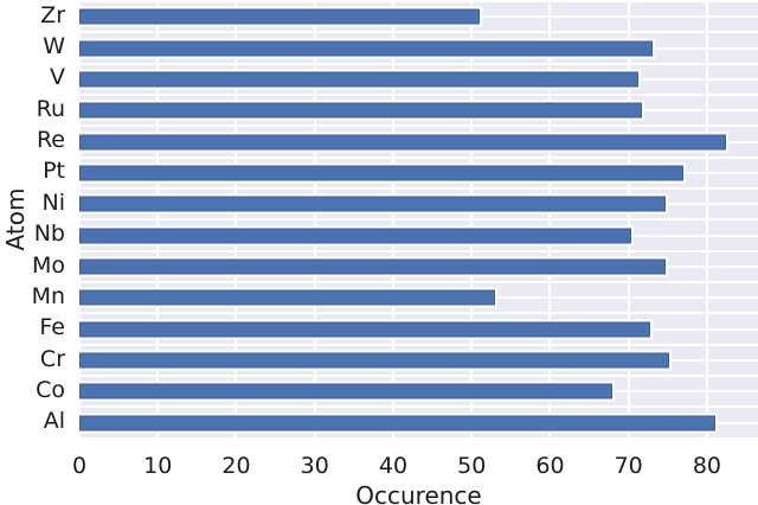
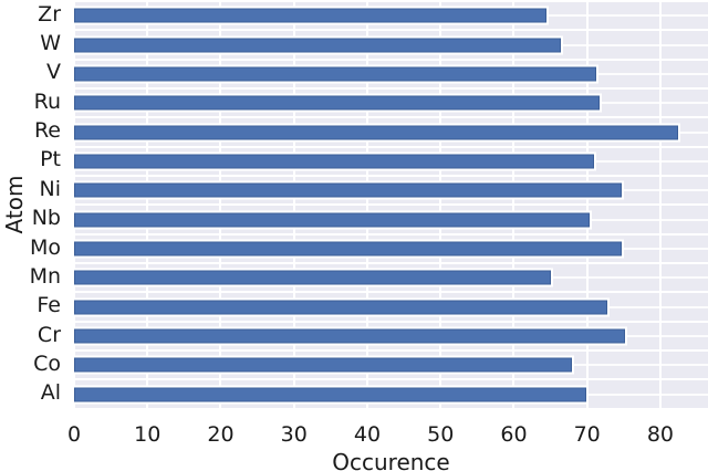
Zr: 51 -> 64
W: 73 -> 66
Pt: 77 -> 71
Mn: 53 -> 65
Al: 81 -> 70
